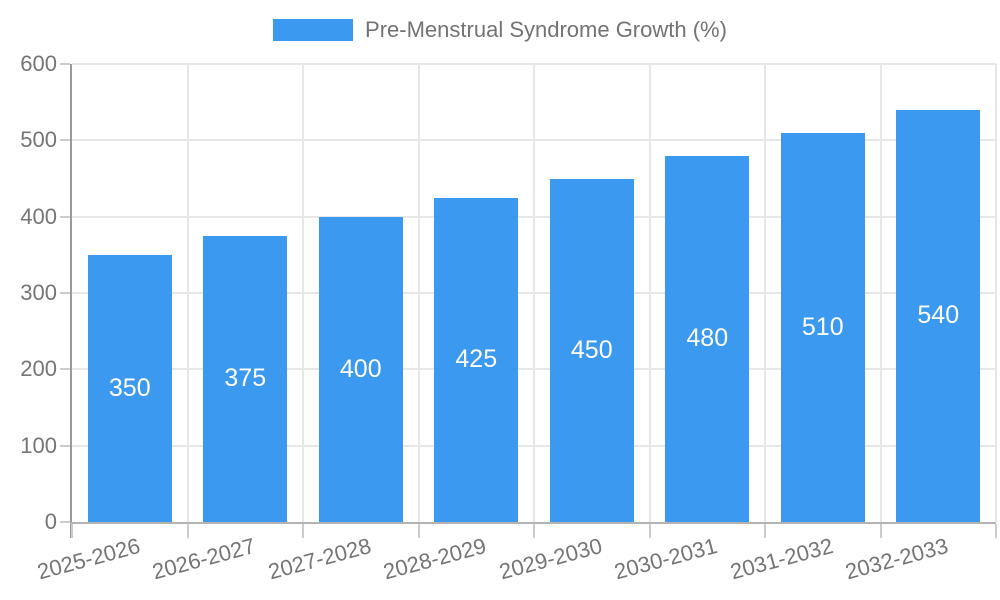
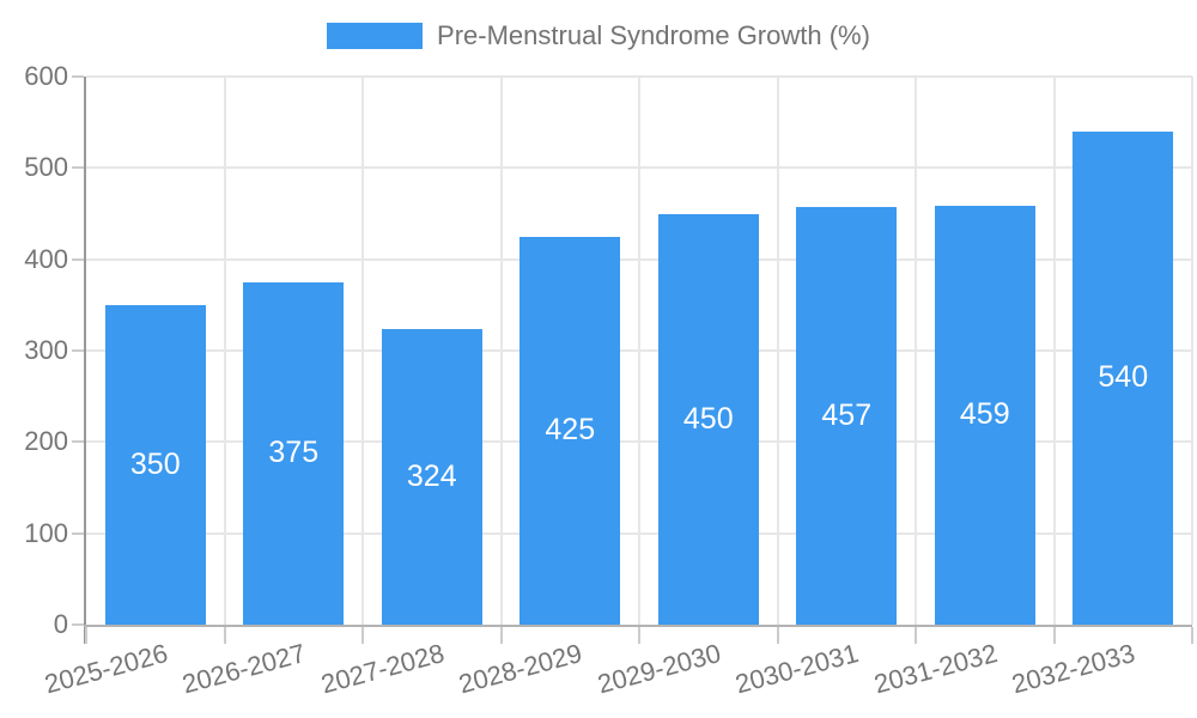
2027-2028: 400 -> 324
2030-2031: 480 -> 457
2031-2032: 510 -> 459
